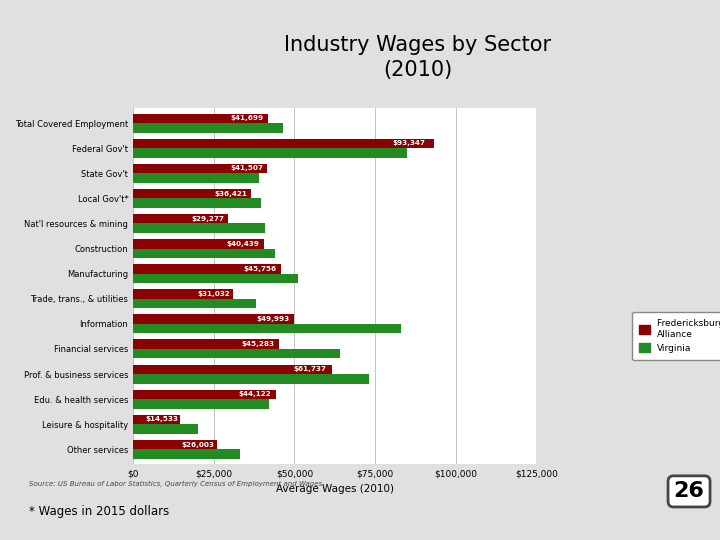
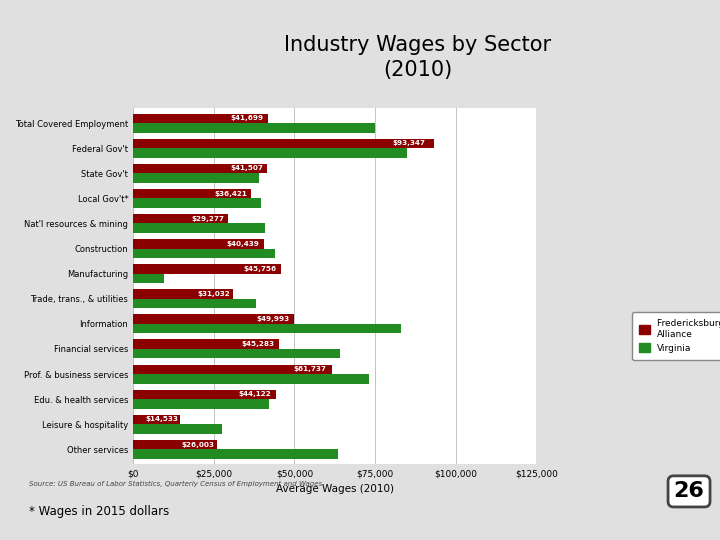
Virginia/Total Covered Employment: $46,500 -> $75,000
Virginia/Manufacturing: $51,000 -> $9,500
Virginia/Leisure & hospitality: $20,000 -> $27,500
Virginia/Other services: $33,000 -> $63,500
